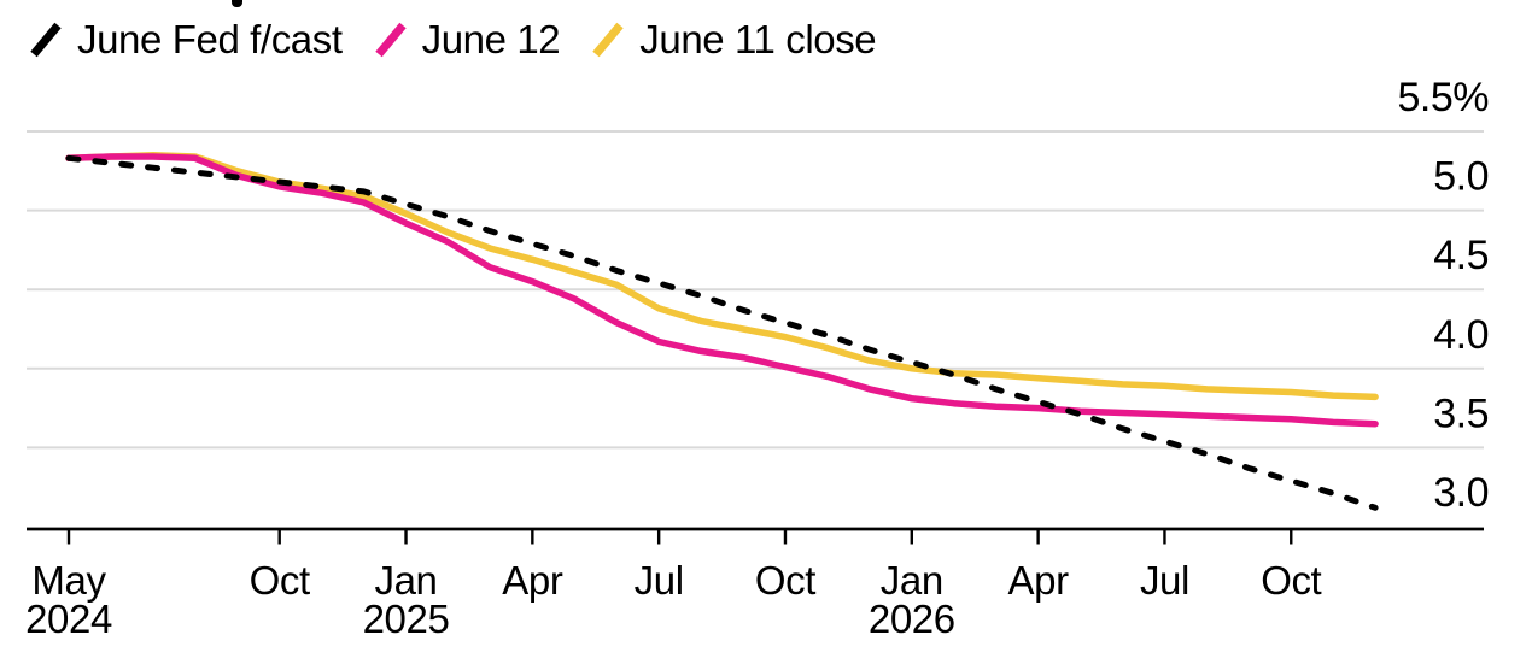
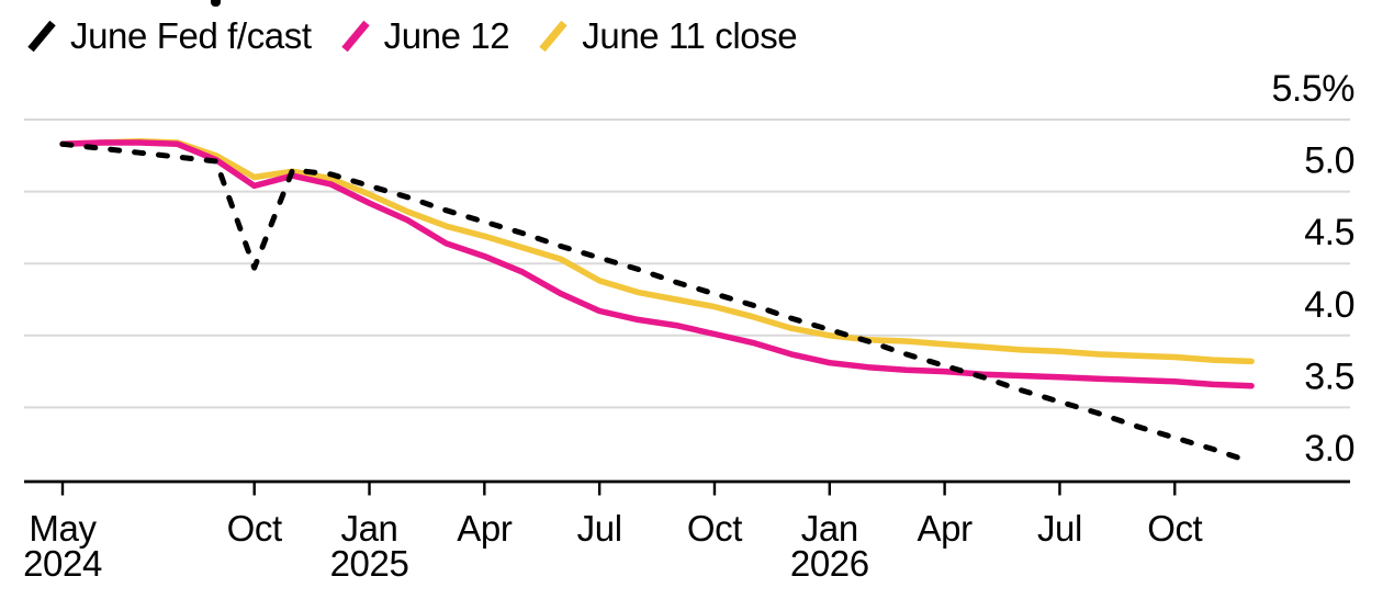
June 11 close/Oct 2024: 5.18% -> 5.10%
June 12/Oct 2024: 5.15% -> 5.04%
June Fed f/cast/Oct 2024: 5.18% -> 4.47%
